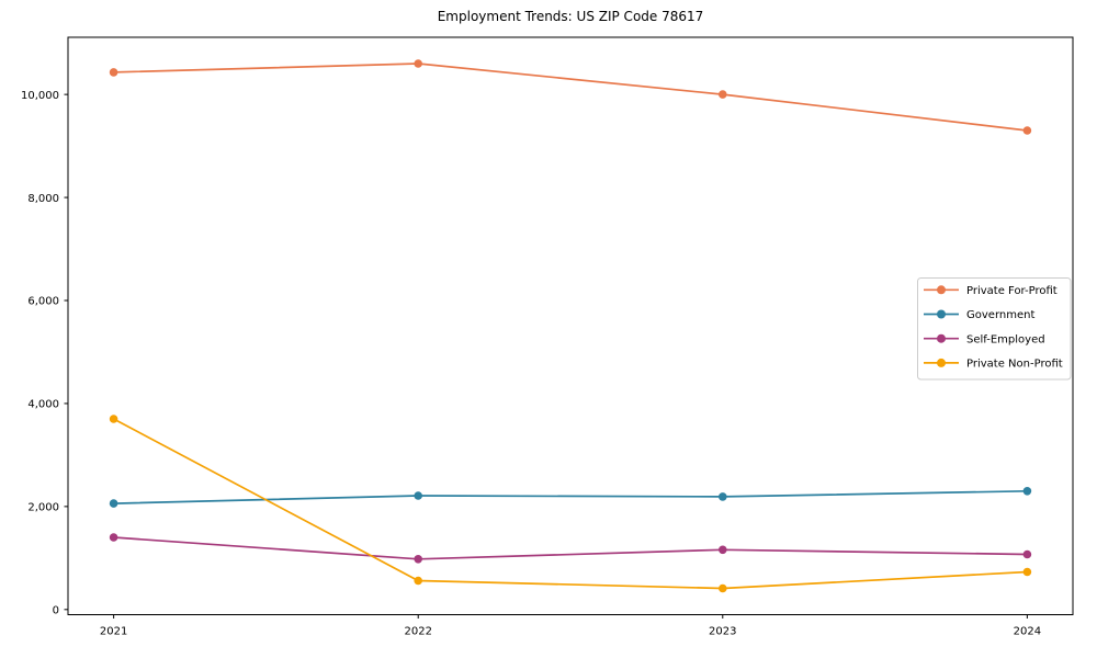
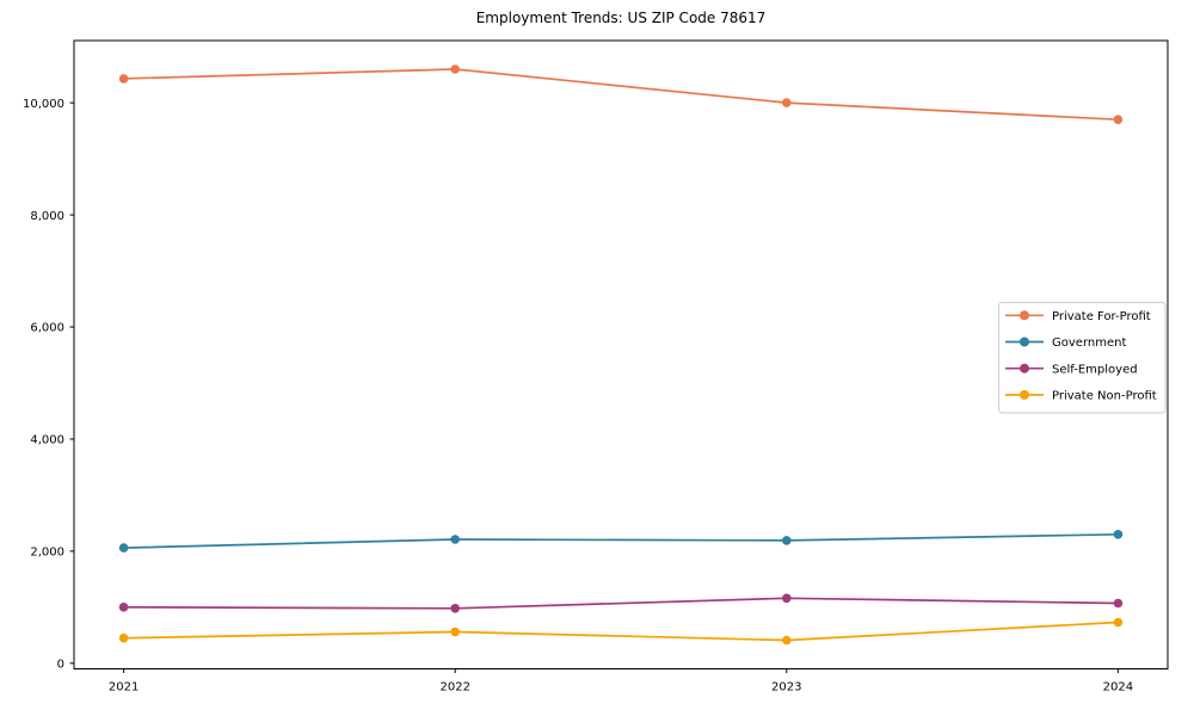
Self-Employed/2021: 1400 -> 1000
Private Non-Profit/2021: 3700 -> 400
Private For-Profit/2024: 9300 -> 9700
